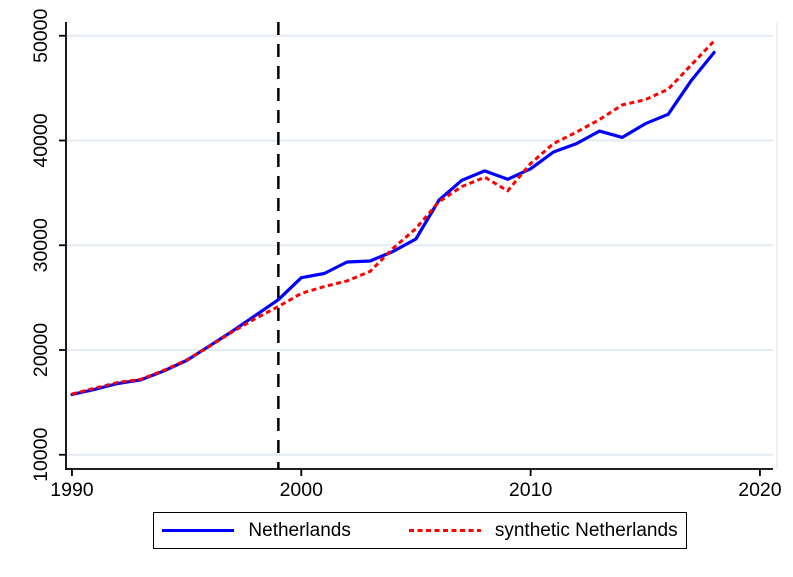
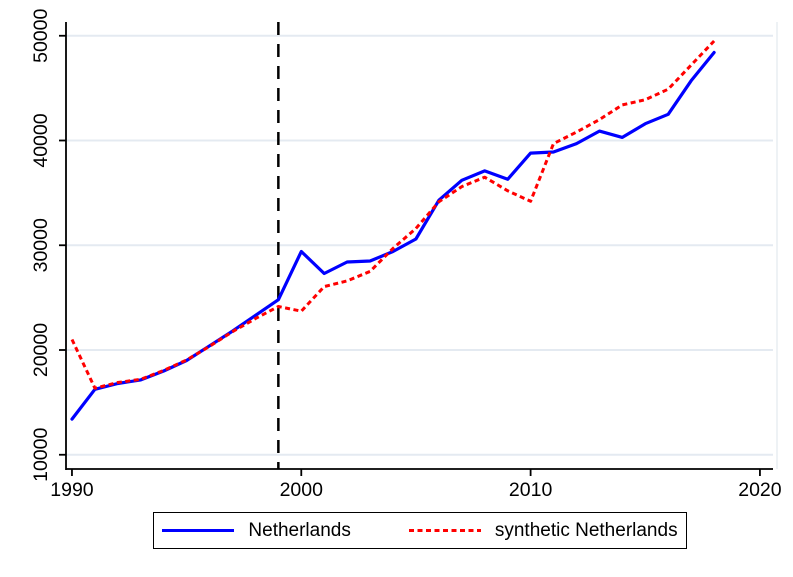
Netherlands/1990: 15800 -> 13400
synthetic Netherlands/1990: 15800 -> 21000
Netherlands/2000: 26900 -> 29400
synthetic Netherlands/2000: 25400 -> 23700
Netherlands/2010: 37300 -> 38800
synthetic Netherlands/2010: 37800 -> 34200
